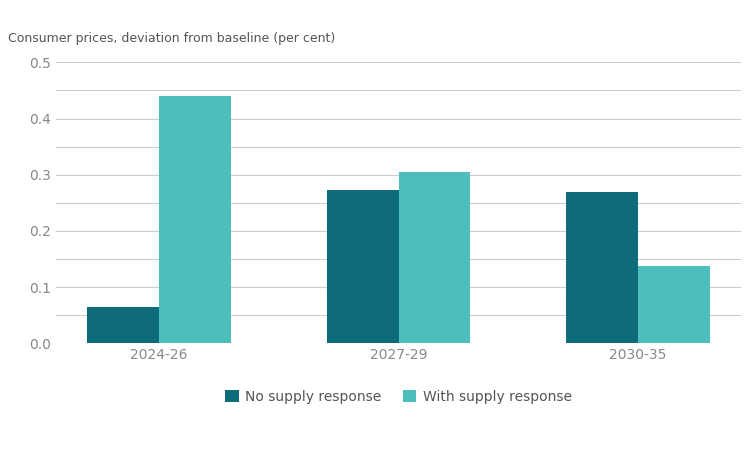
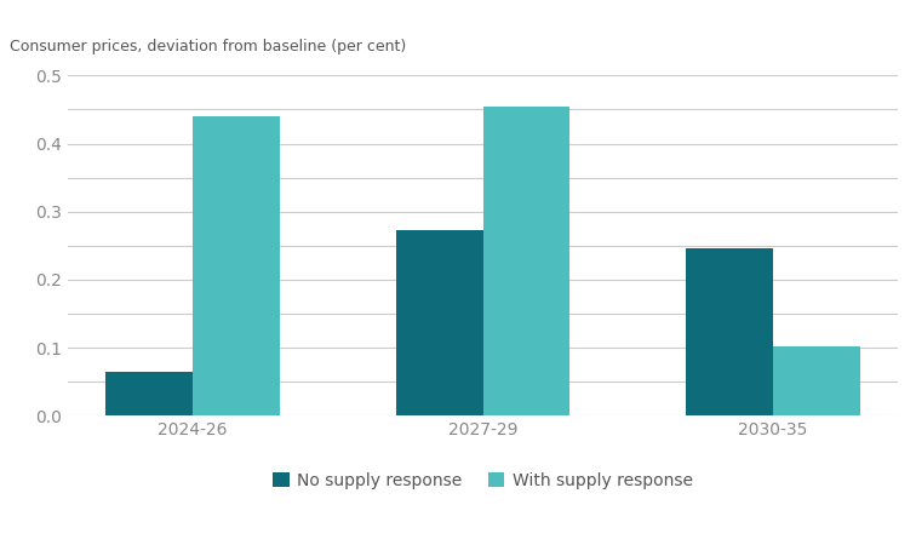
With supply response/2027-29: 0.304 -> 0.455
No supply response/2030-35: 0.270 -> 0.247
With supply response/2030-35: 0.138 -> 0.102
